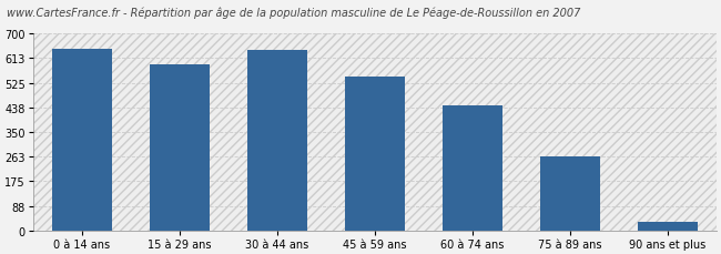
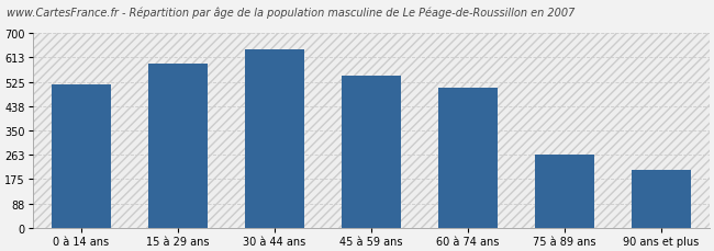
0 à 14 ans: 647 -> 515
60 à 74 ans: 443 -> 505
90 ans et plus: 30 -> 210
